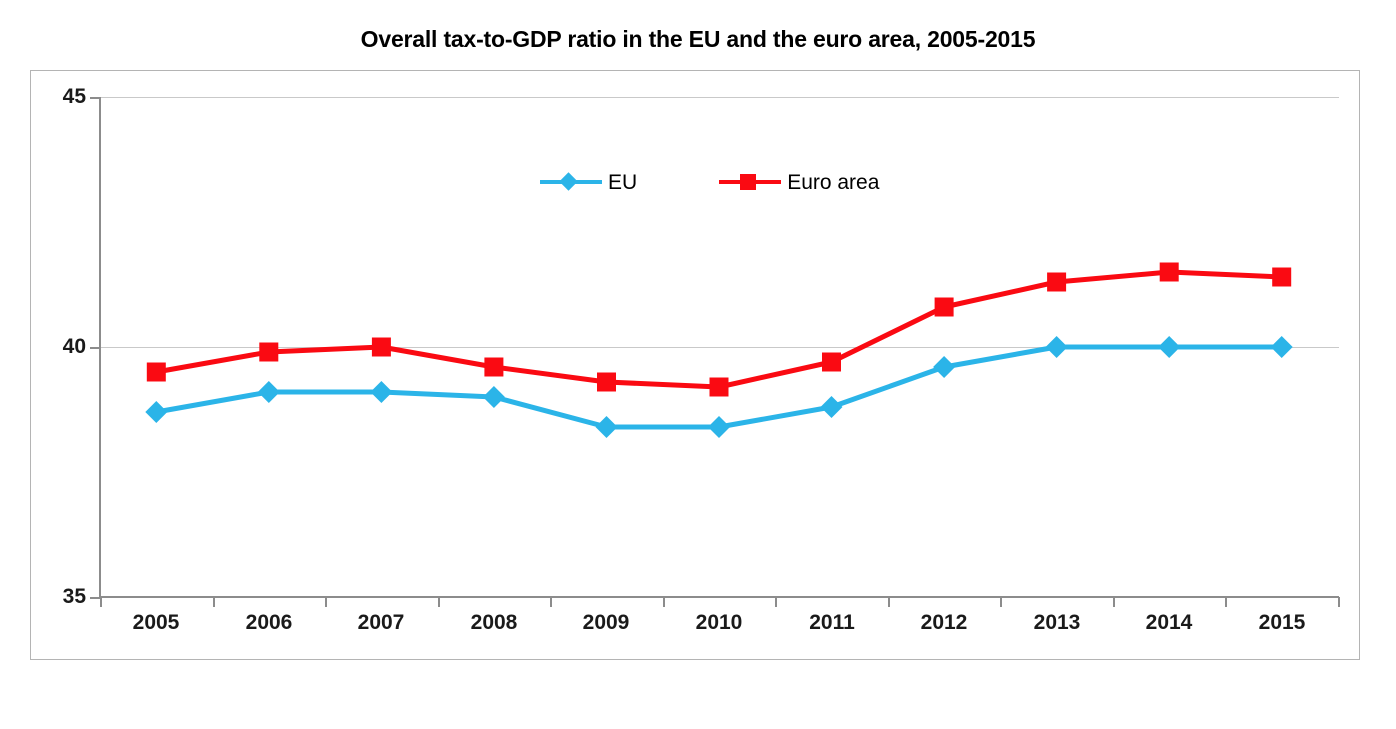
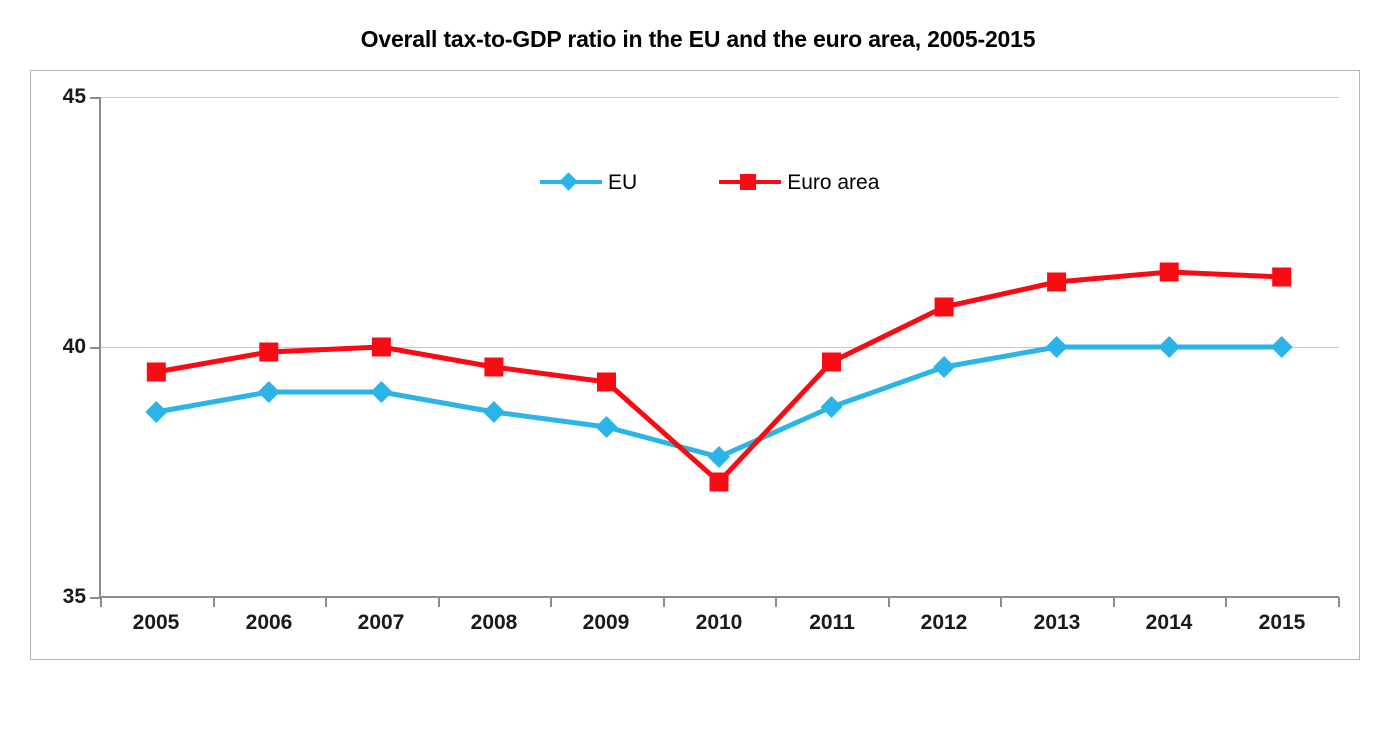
EU/2008: 39.0 -> 38.7
EU/2010: 38.4 -> 37.8
Euro area/2010: 39.2 -> 37.3
